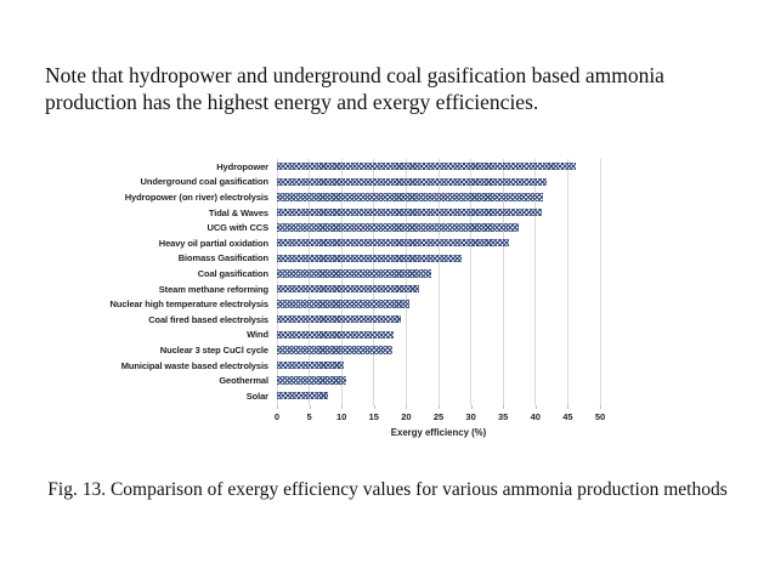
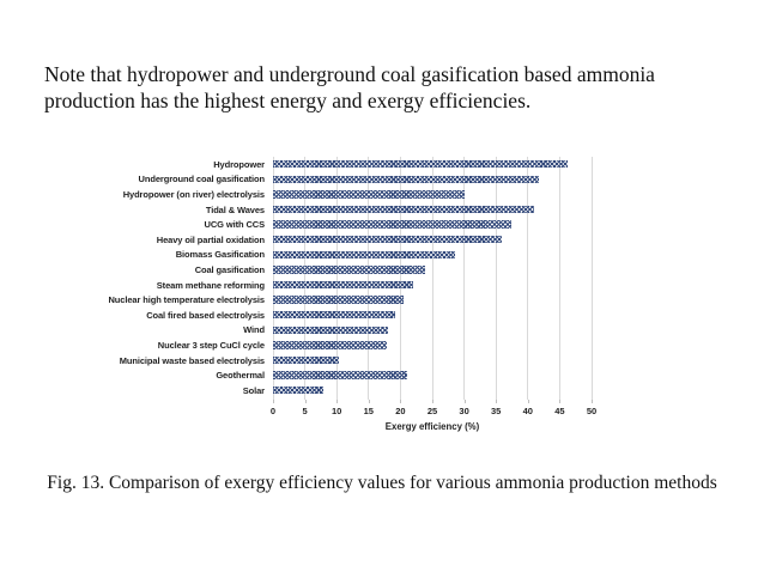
Hydropower (on river) electrolysis: 41 -> 30
Geothermal: 11 -> 21
